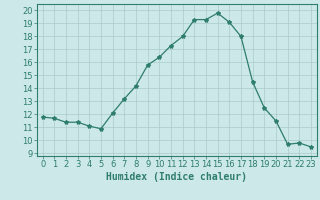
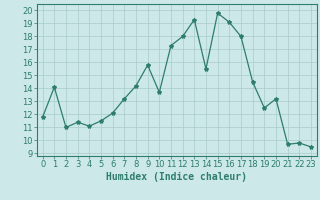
1: 11.7 -> 14.1
2: 11.4 -> 11.0
5: 10.9 -> 11.5
10: 16.4 -> 13.7
14: 19.3 -> 15.5
20: 11.5 -> 13.2
